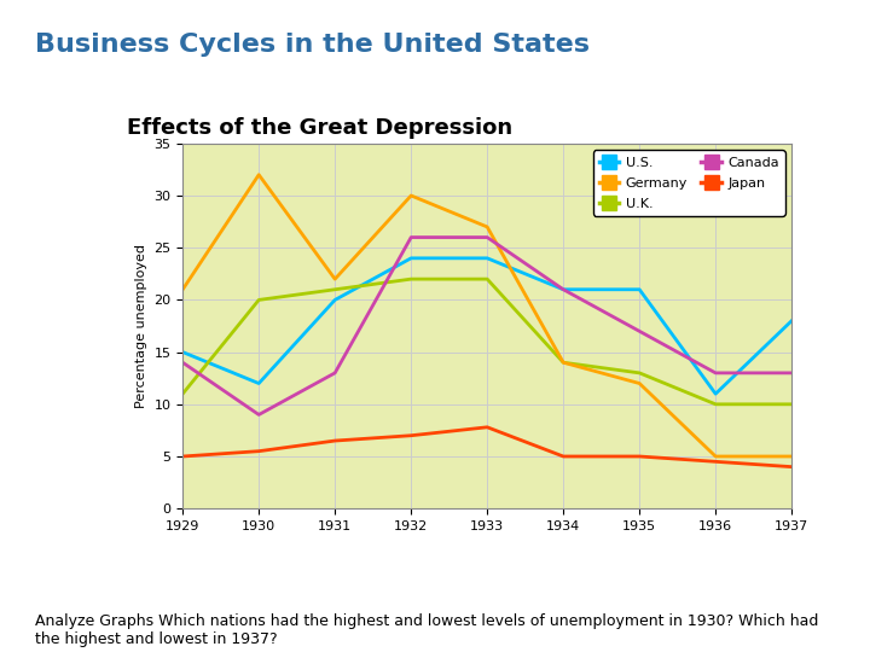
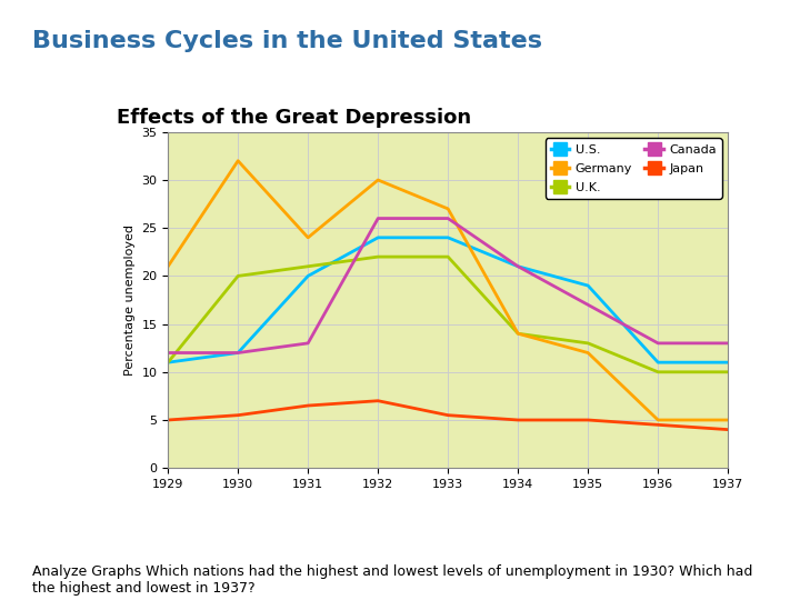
U.S./1929: 15 -> 11
Canada/1929: 14 -> 12
Canada/1930: 9 -> 12
Germany/1931: 22 -> 24
Japan/1933: 7.8 -> 5.5
U.S./1935: 21 -> 19
U.S./1937: 18 -> 11
